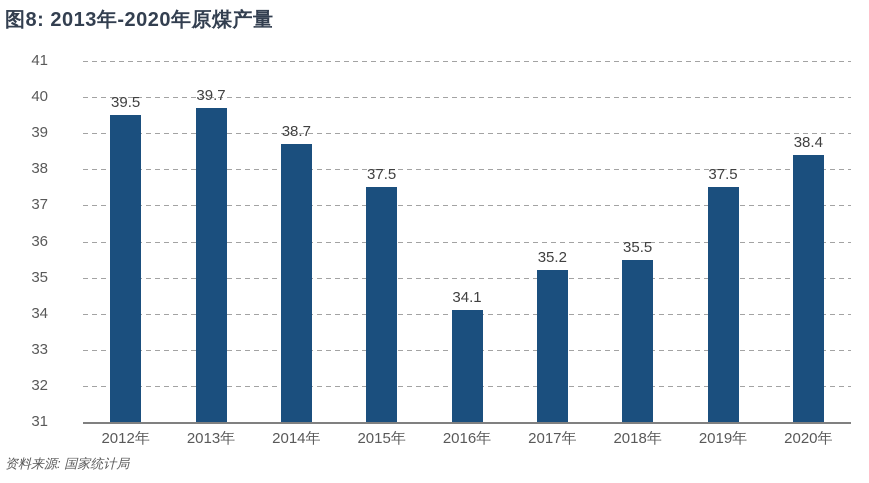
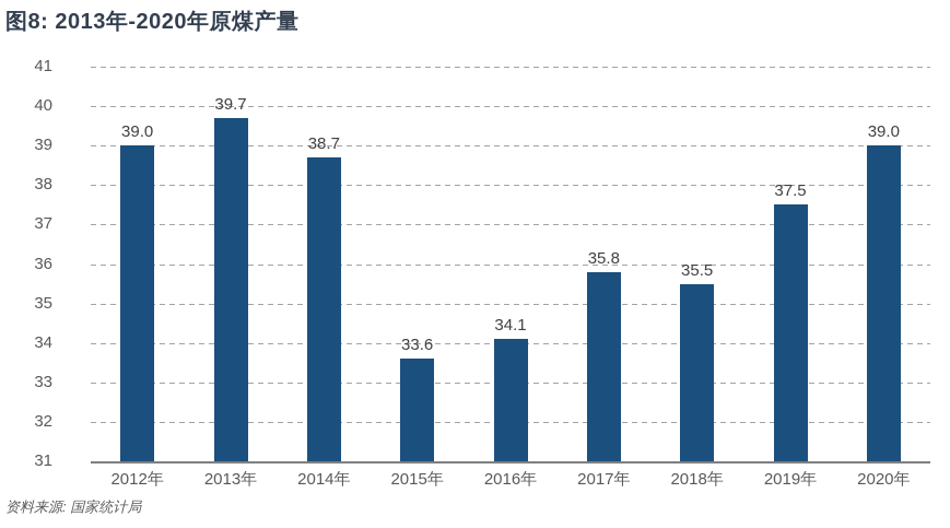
2012年: 39.5 -> 39.0
2015年: 37.5 -> 33.6
2017年: 35.2 -> 35.8
2020年: 38.4 -> 39.0
